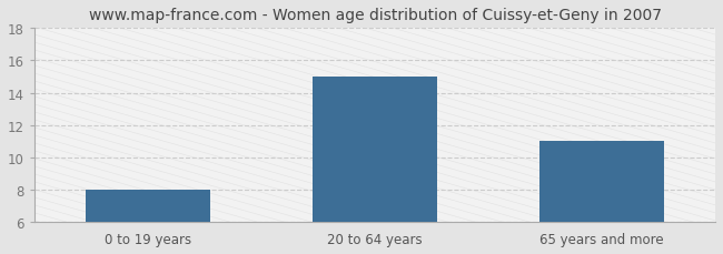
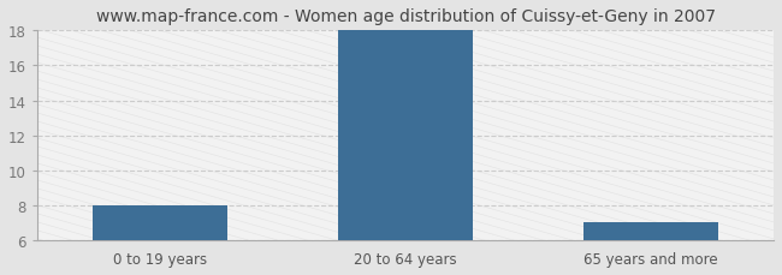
20 to 64 years: 15 -> 18
65 years and more: 11 -> 7
